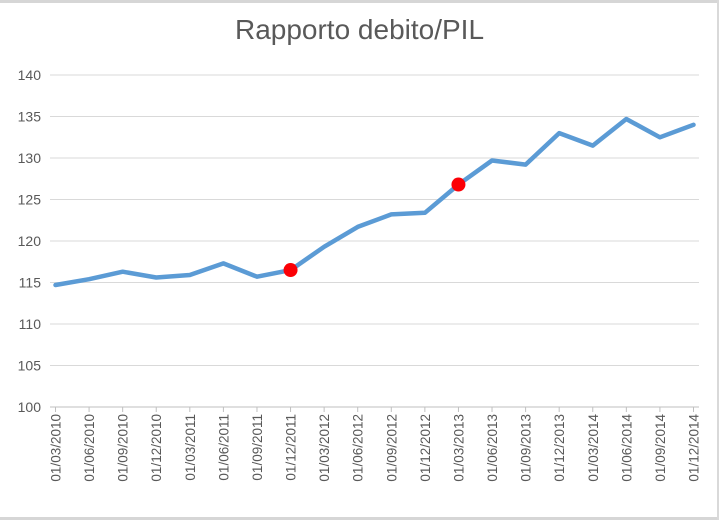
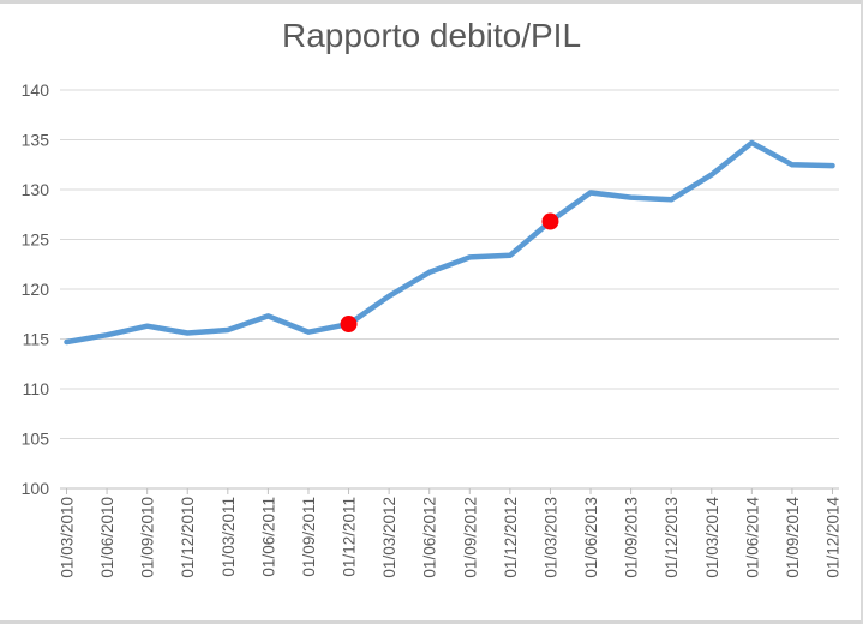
01/12/2013: 133 -> 129
01/12/2014: 134 -> 132
